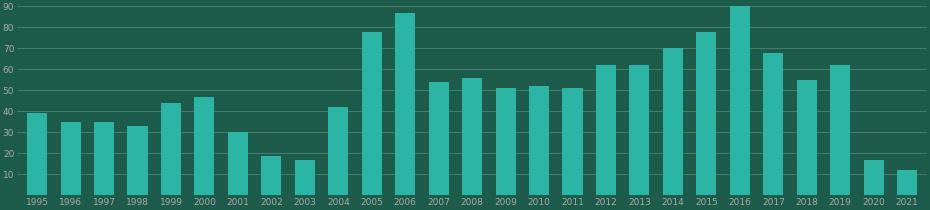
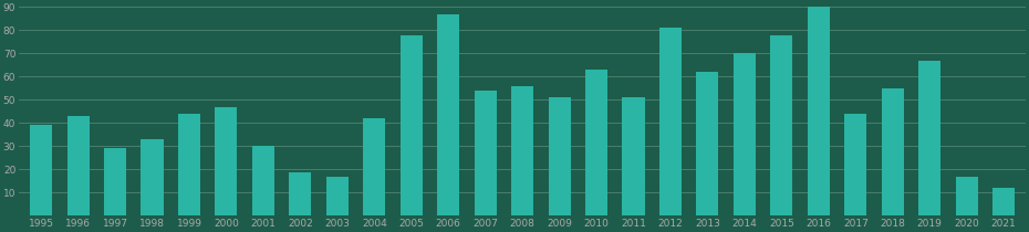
1996: 35 -> 43
1997: 35 -> 29
2010: 52 -> 63
2012: 62 -> 81
2017: 68 -> 44
2019: 62 -> 67
